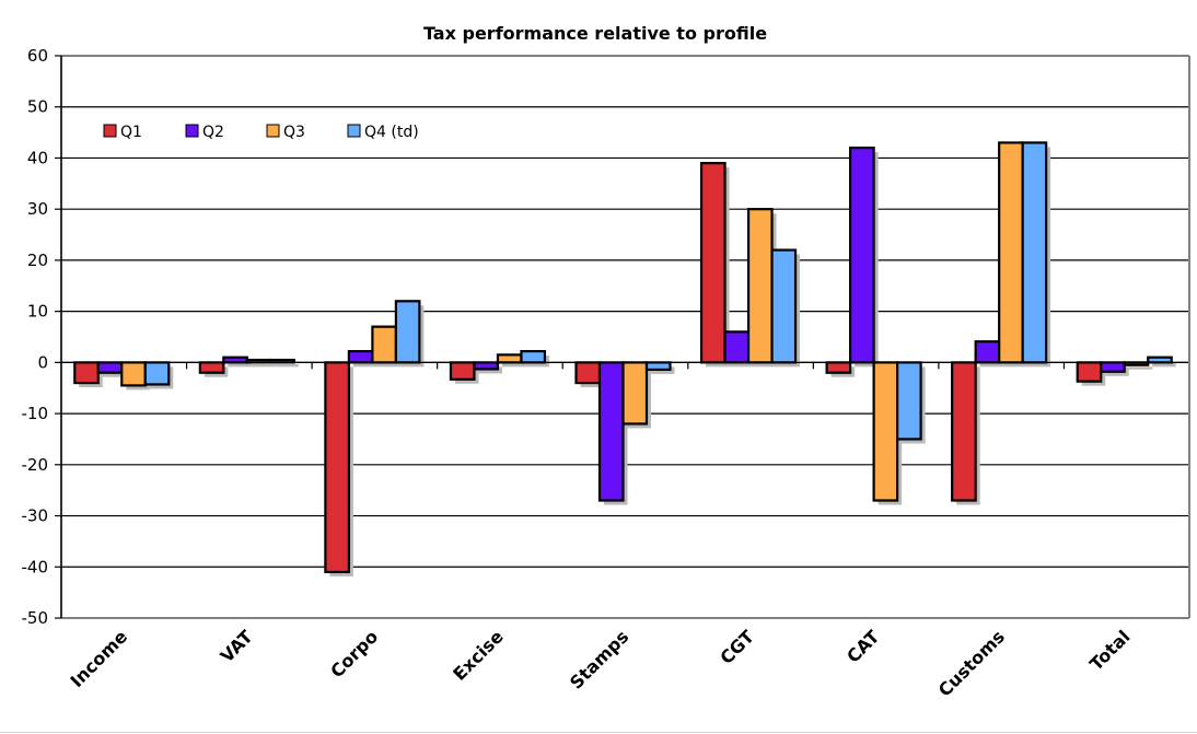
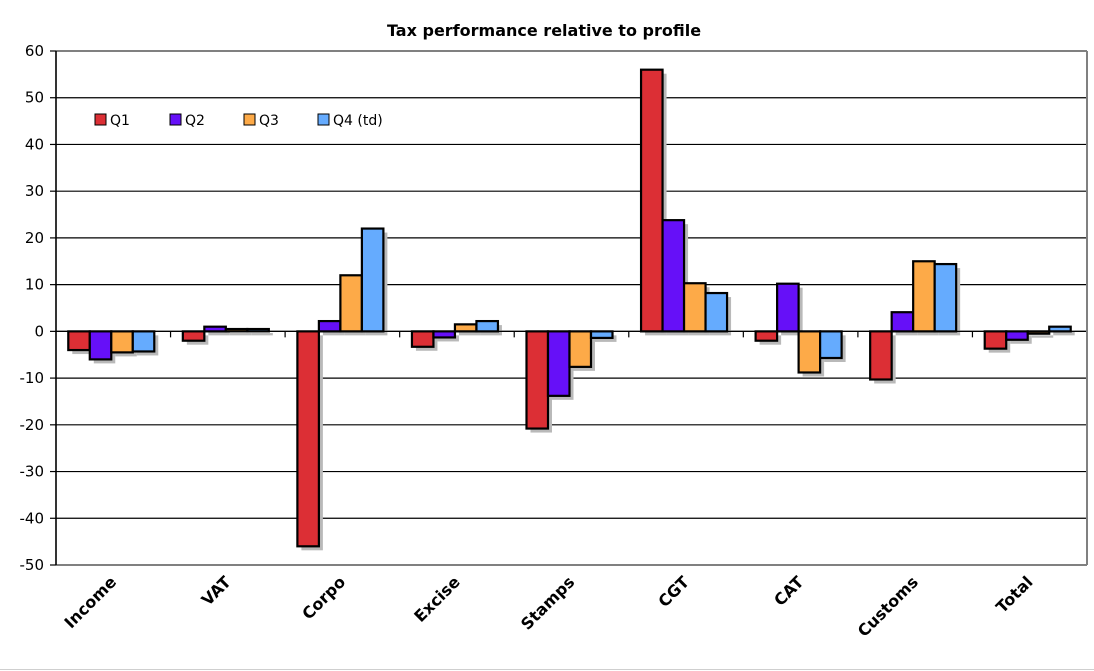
Q2/Income: -2 -> -6
Q1/Corpo: -41 -> -46
Q3/Corpo: 7 -> 12
Q4 (td)/Corpo: 12 -> 22
Q1/Stamps: -4 -> -21
Q2/Stamps: -27 -> -14
Q3/Stamps: -12 -> -8
Q1/CGT: 39 -> 56
Q2/CGT: 6 -> 24
Q3/CGT: 30 -> 10
Q4 (td)/CGT: 22 -> 8
Q2/CAT: 42 -> 10
Q3/CAT: -27 -> -9
Q4 (td)/CAT: -15 -> -6
Q1/Customs: -27 -> -10
Q3/Customs: 43 -> 15
Q4 (td)/Customs: 43 -> 14
